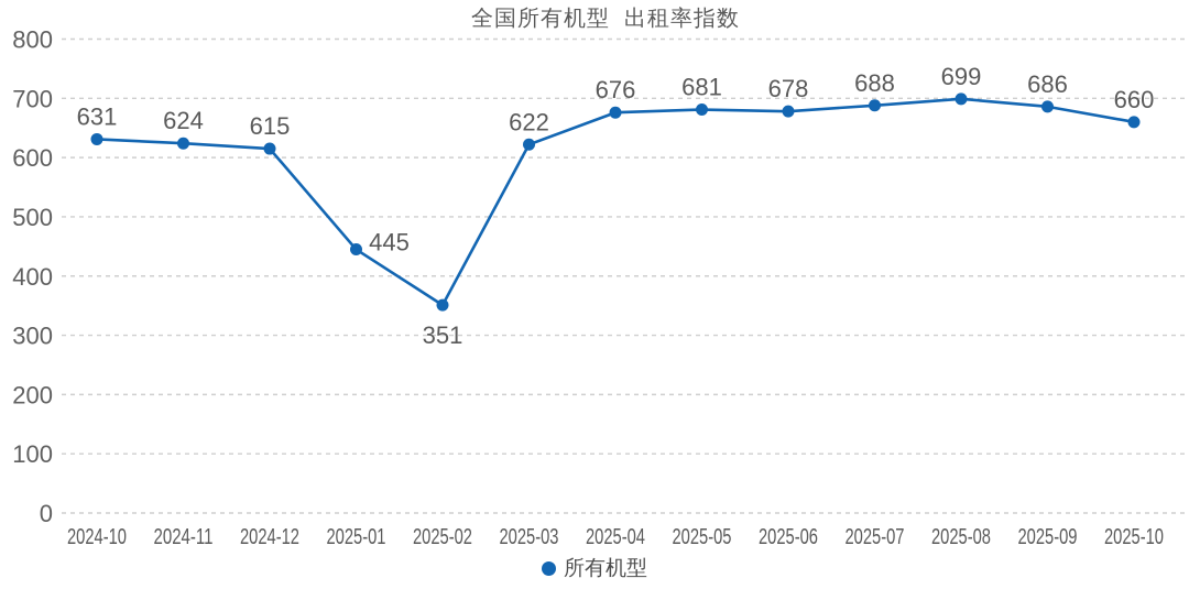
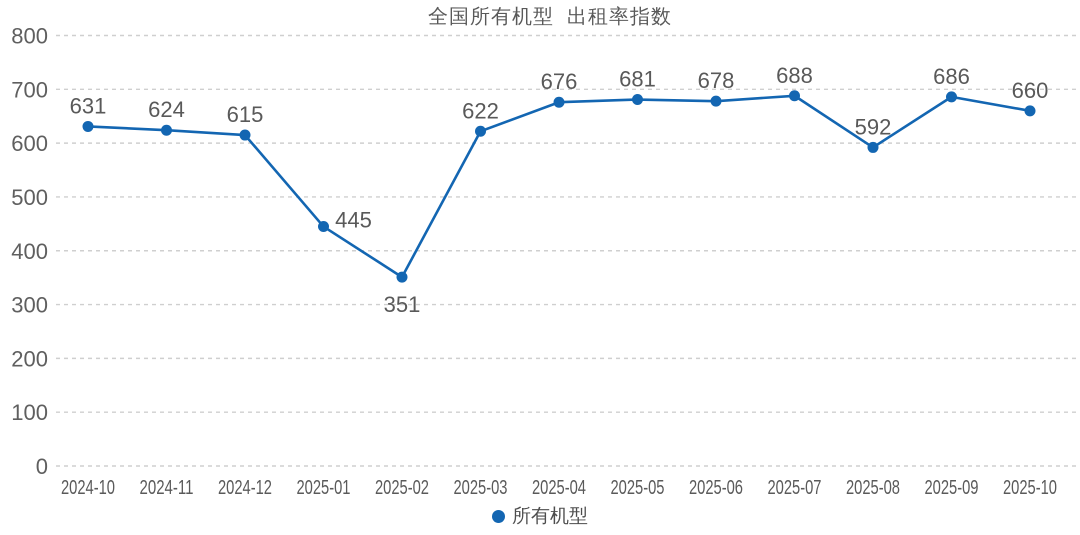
2025-08: 699 -> 592
